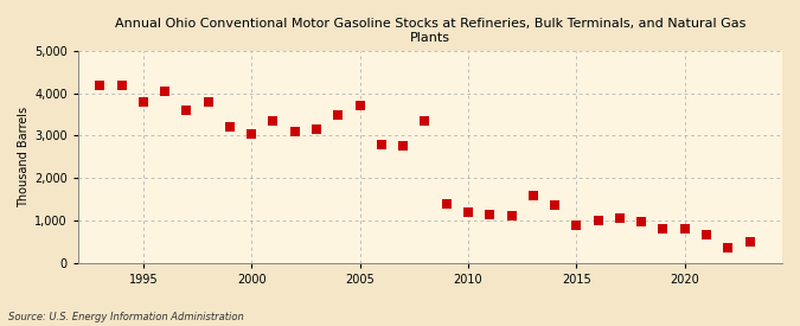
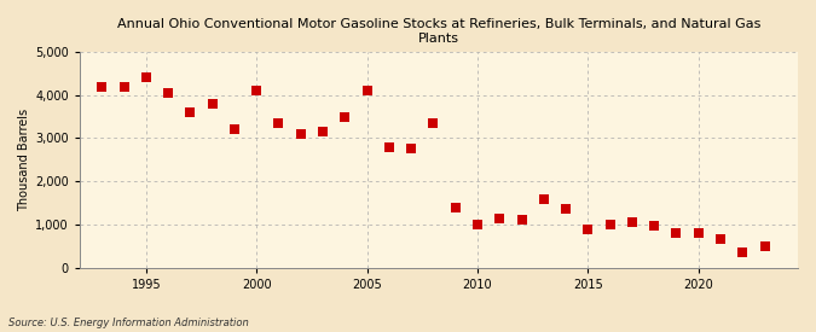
1995: 3,800 -> 4,400
2000: 3,050 -> 4,100
2005: 3,700 -> 4,100
2010: 1,200 -> 1,000
